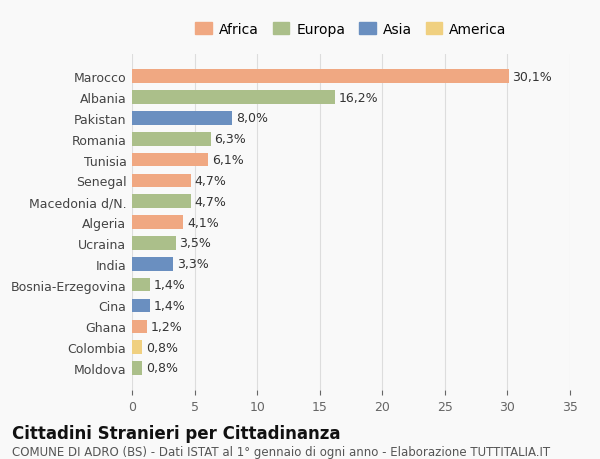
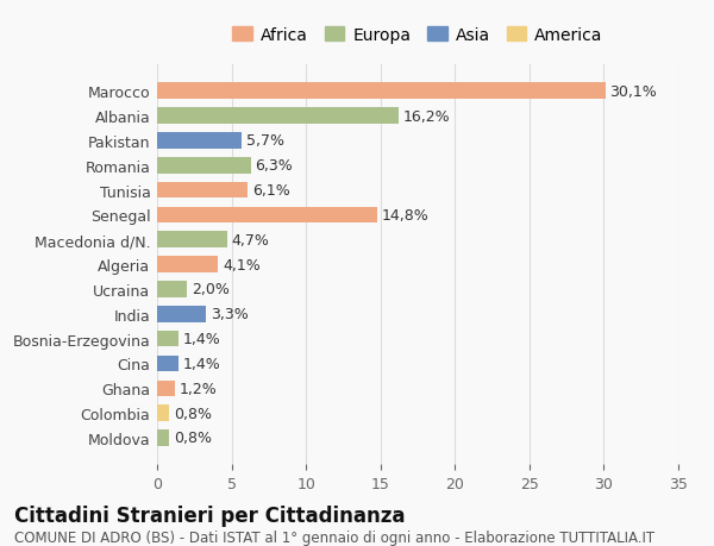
Pakistan: 8,0% -> 5,7%
Senegal: 4,7% -> 14,8%
Ucraina: 3,5% -> 2,0%
